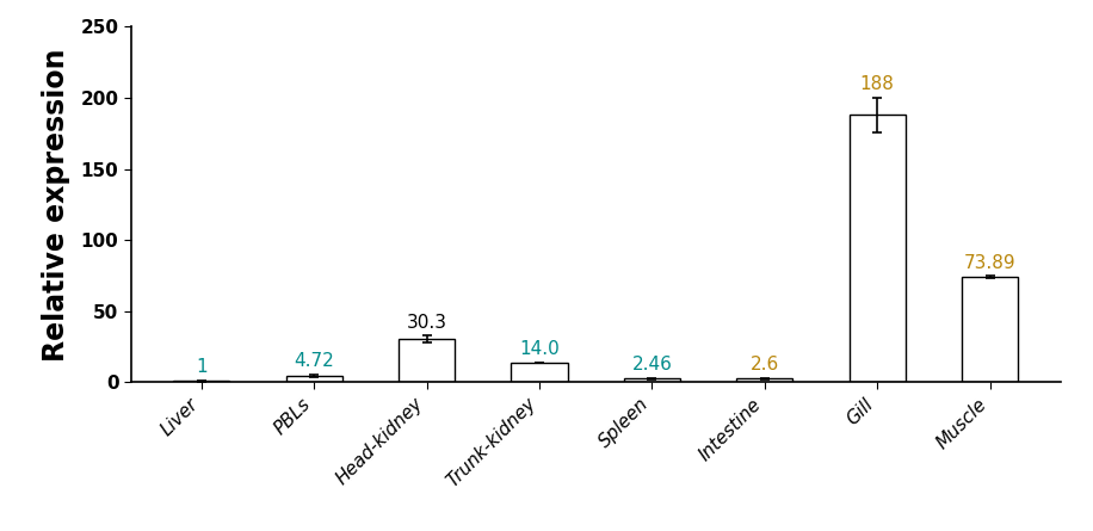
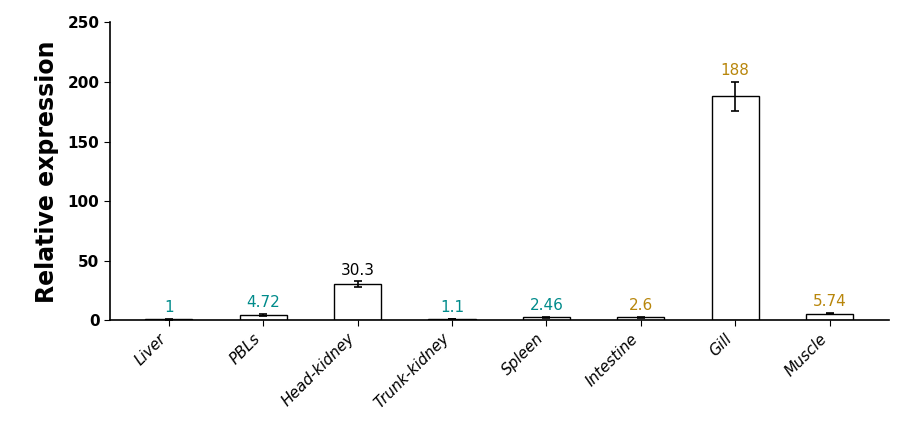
Trunk-kidney: 14.0 -> 1.1
Muscle: 73.89 -> 5.74
